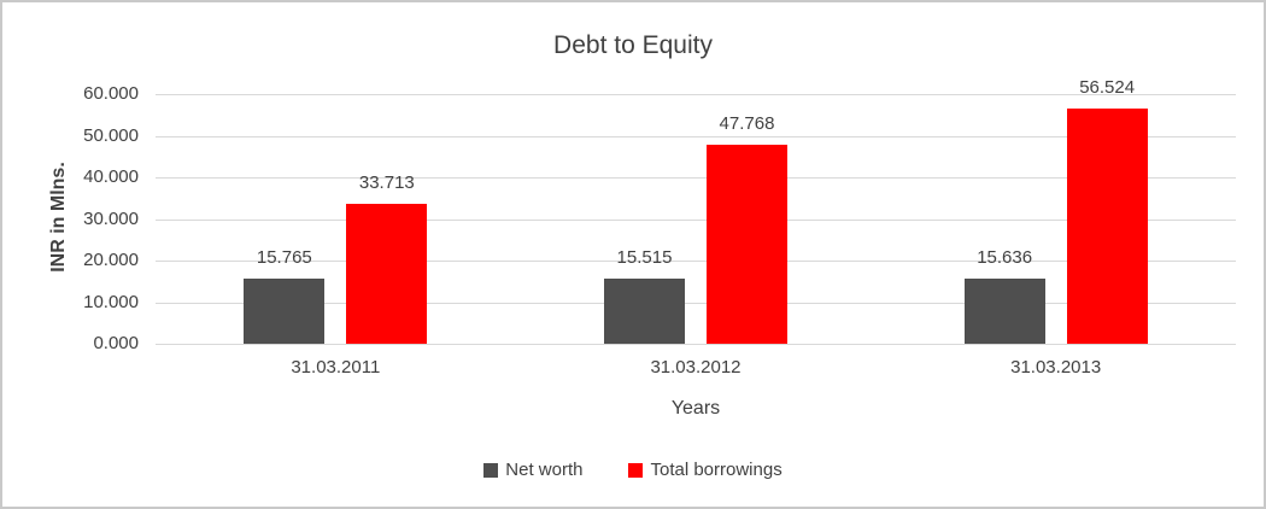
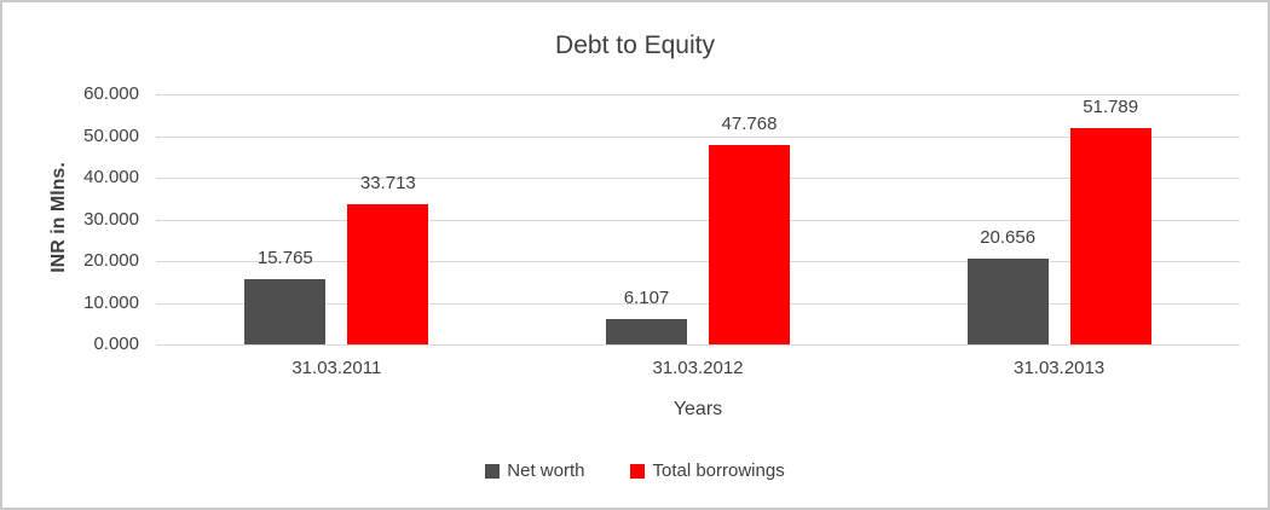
Net worth/31.03.2012: 15.515 -> 6.107
Net worth/31.03.2013: 15.636 -> 20.656
Total borrowings/31.03.2013: 56.524 -> 51.789
